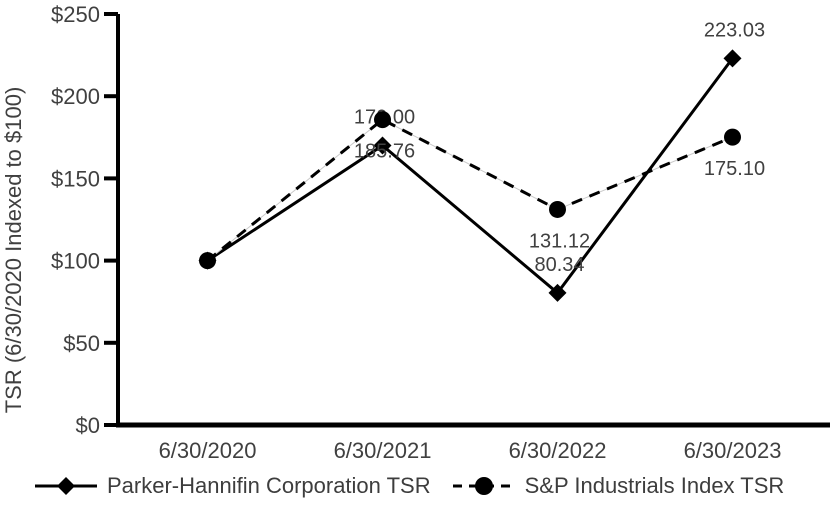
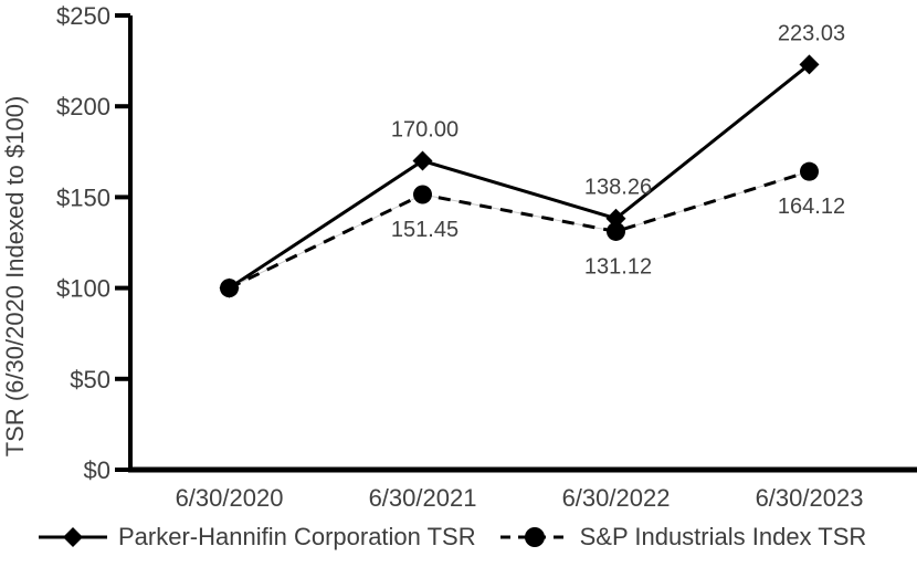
S&P Industrials Index TSR/6/30/2021: 185.76 -> 151.45
Parker-Hannifin Corporation TSR/6/30/2022: 80.34 -> 138.26
S&P Industrials Index TSR/6/30/2023: 175.10 -> 164.12
